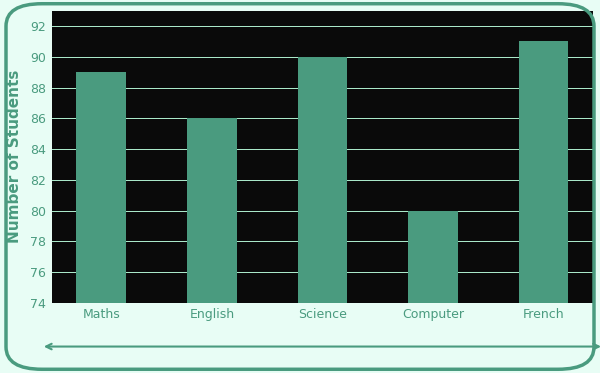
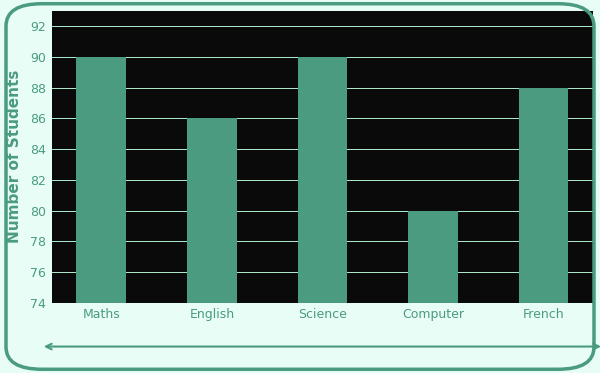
Maths: 89 -> 90
French: 91 -> 88
